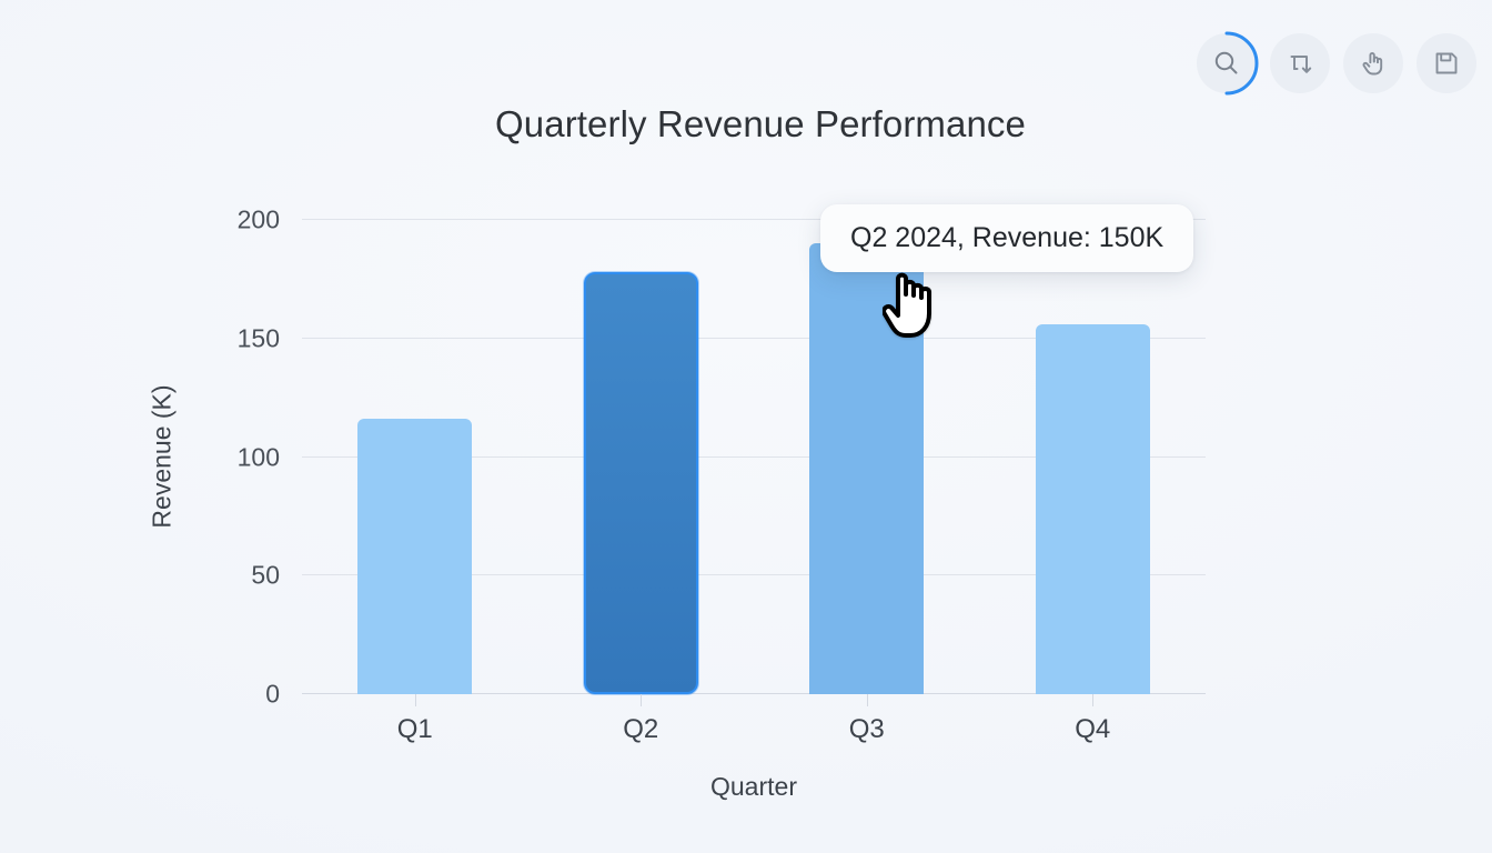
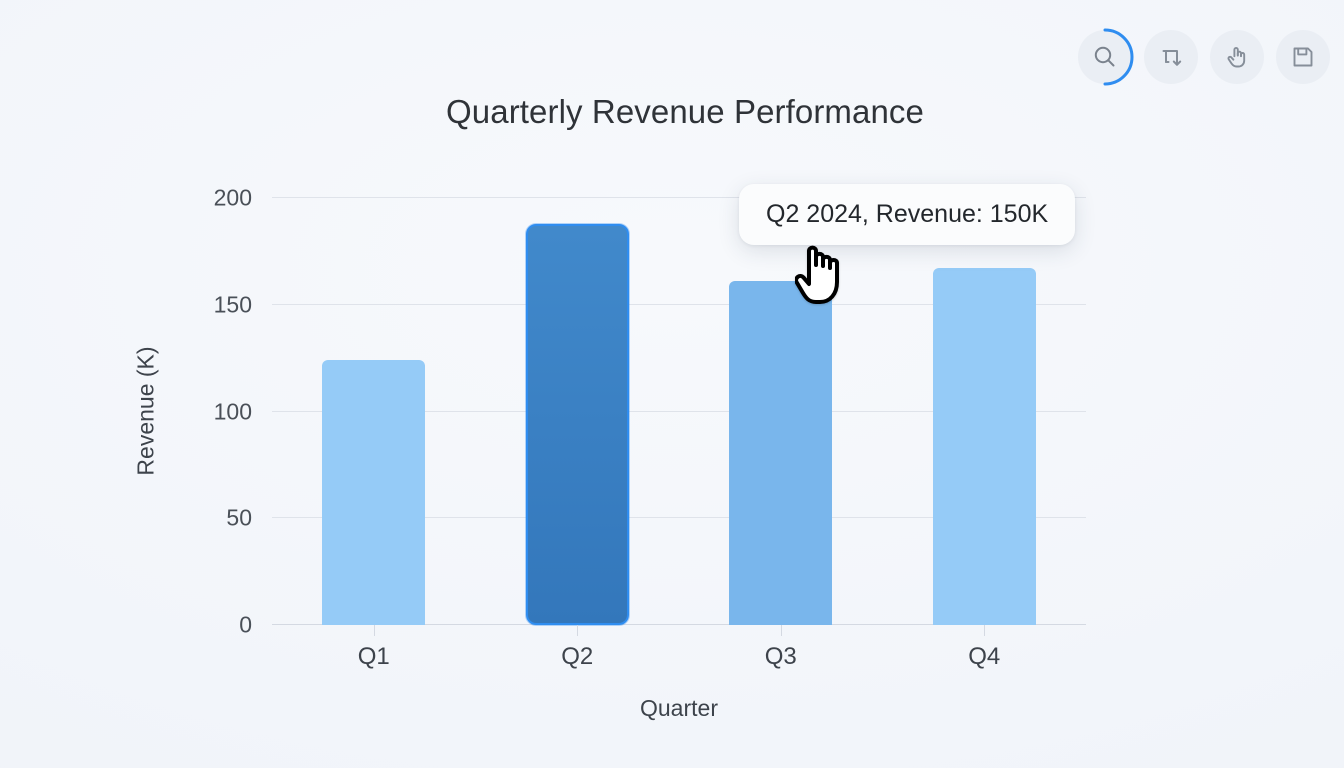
Q1: 116 -> 124
Q2: 178 -> 188
Q3: 190 -> 161
Q4: 156 -> 167
